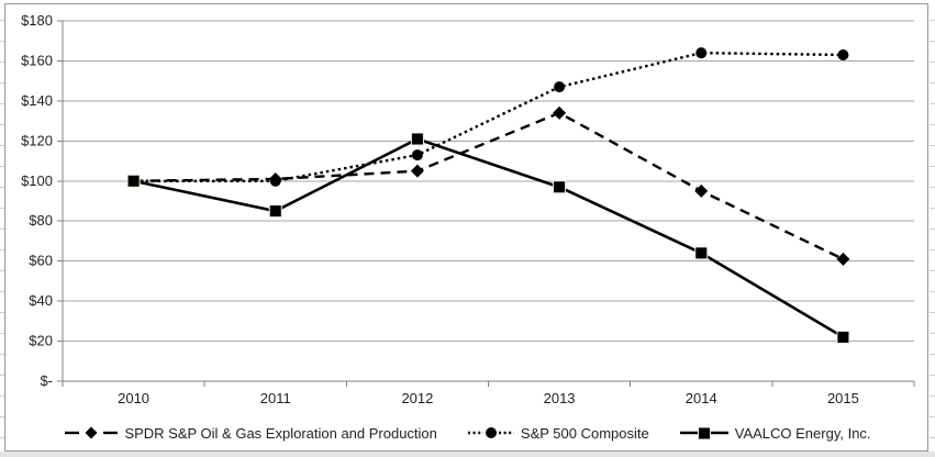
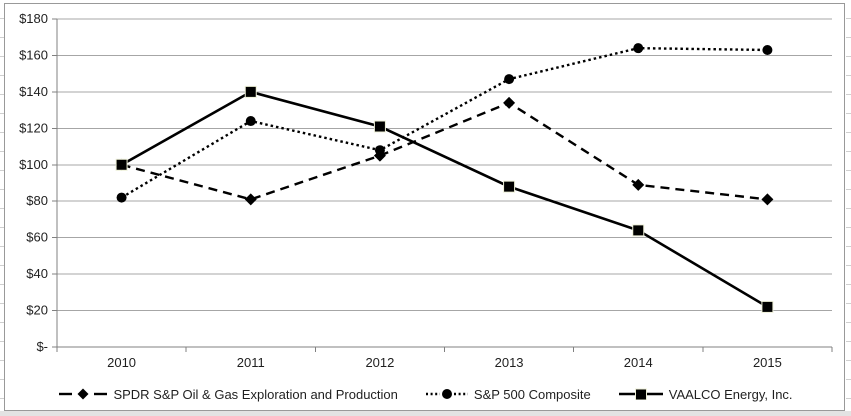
S&P 500 Composite/2010: $100 -> $82
SPDR S&P Oil & Gas Exploration and Production/2011: $101 -> $81
S&P 500 Composite/2011: $100 -> $124
VAALCO Energy, Inc./2011: $85 -> $140
S&P 500 Composite/2012: $113 -> $108
VAALCO Energy, Inc./2013: $97 -> $88
SPDR S&P Oil & Gas Exploration and Production/2014: $95 -> $89
SPDR S&P Oil & Gas Exploration and Production/2015: $61 -> $81
